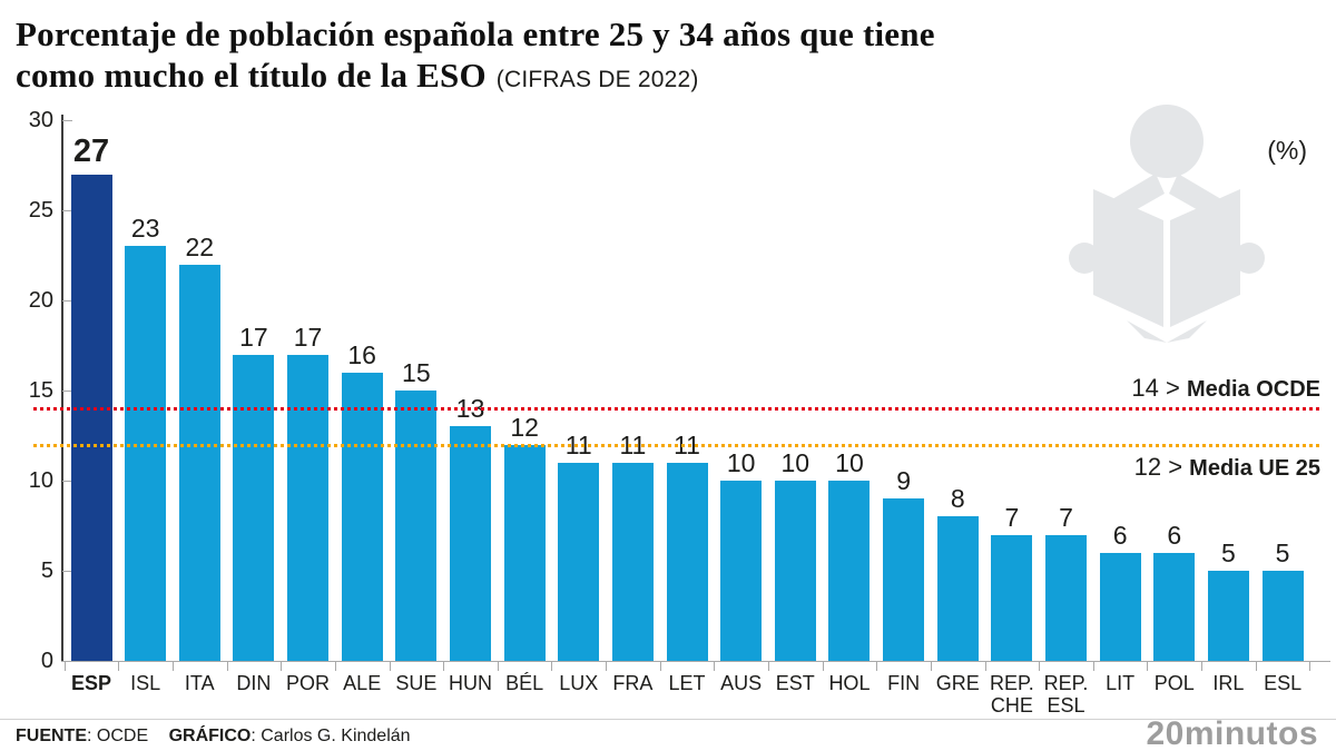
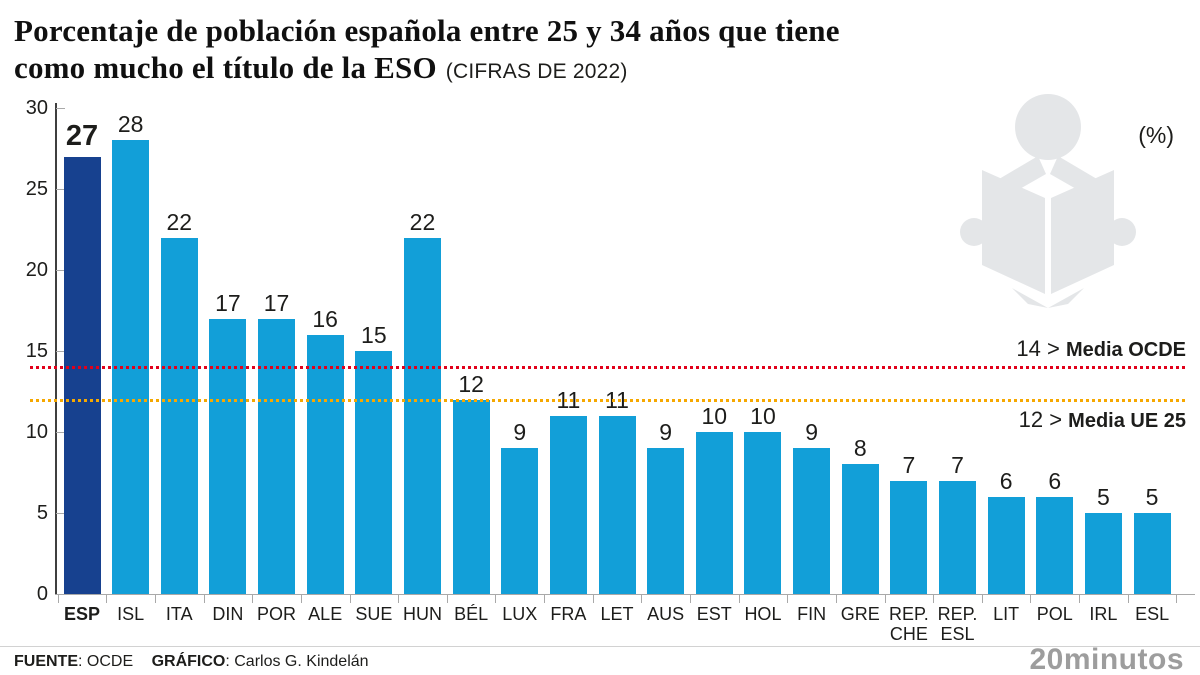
ISL: 23 -> 28
HUN: 13 -> 22
LUX: 11 -> 9
AUS: 10 -> 9
